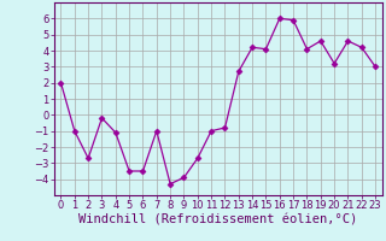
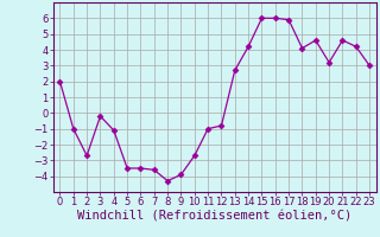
7: -1.0 -> -3.6
15: 4.1 -> 6.0
